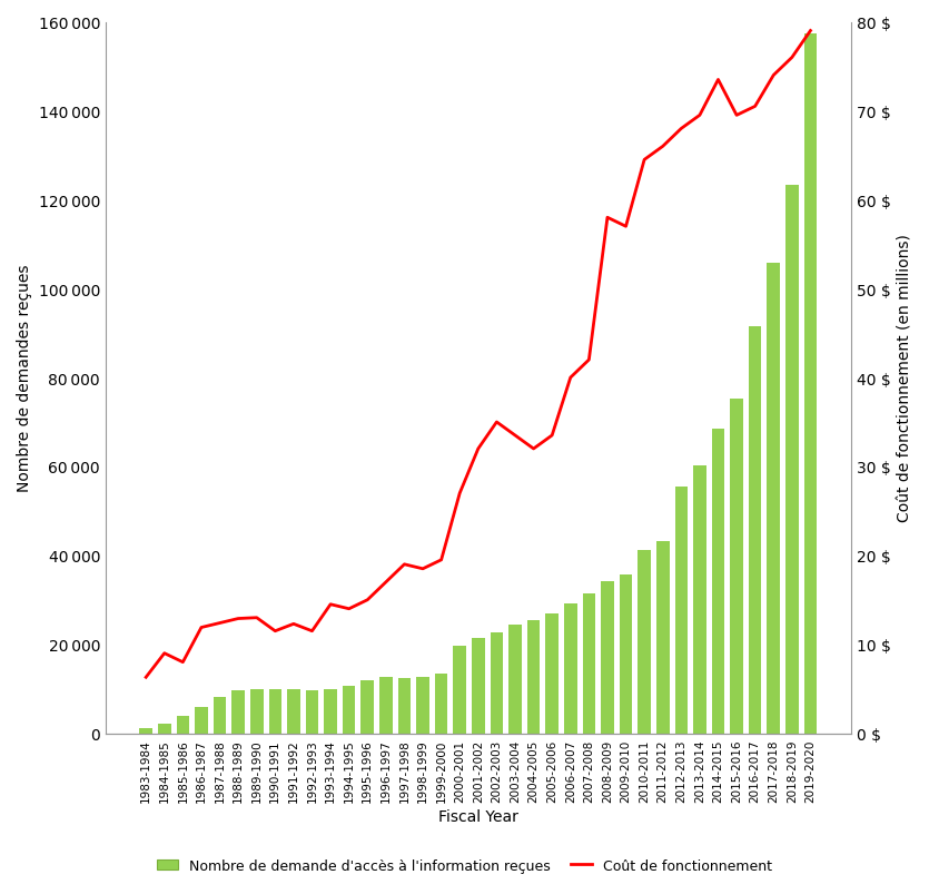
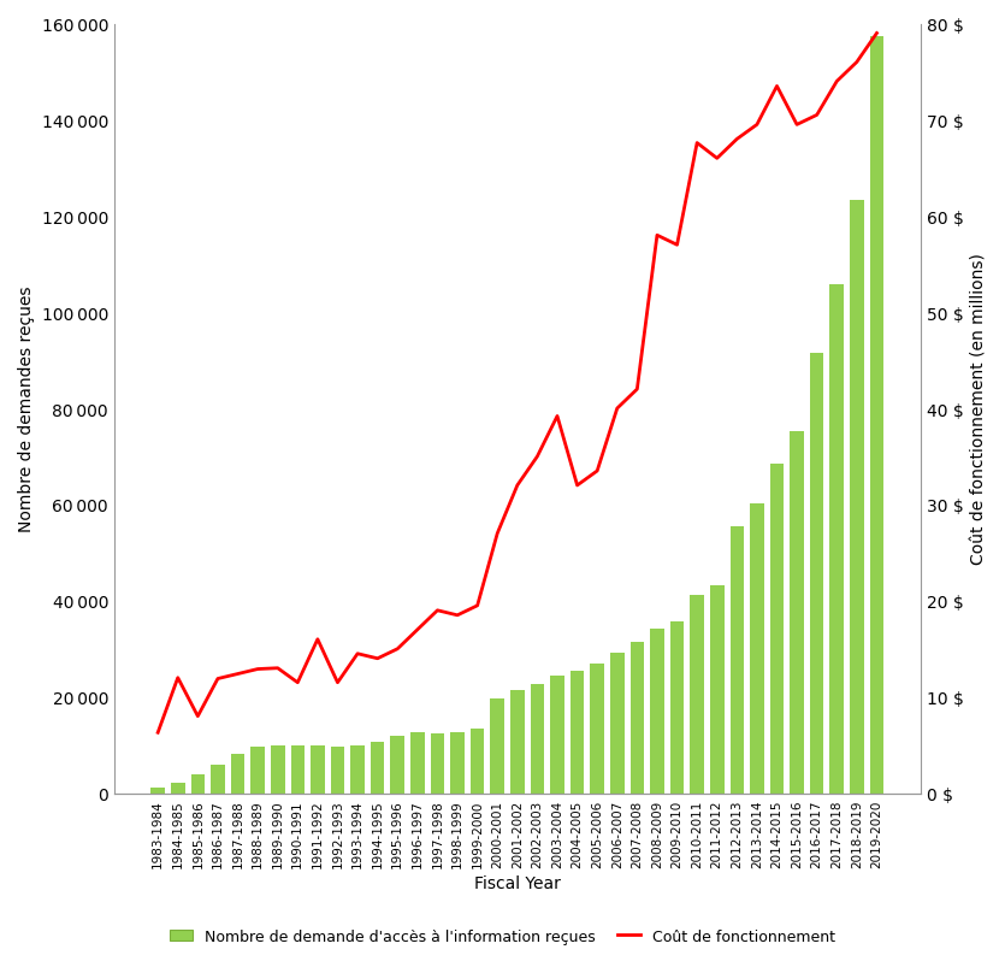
Coût de fonctionnement/1984-1985: 9.0 $ -> 12.0 $
Coût de fonctionnement/1991-1992: 12.3 $ -> 16.0 $
Coût de fonctionnement/2003-2004: 33.5 $ -> 39.2 $
Coût de fonctionnement/2010-2011: 64.5 $ -> 67.6 $
